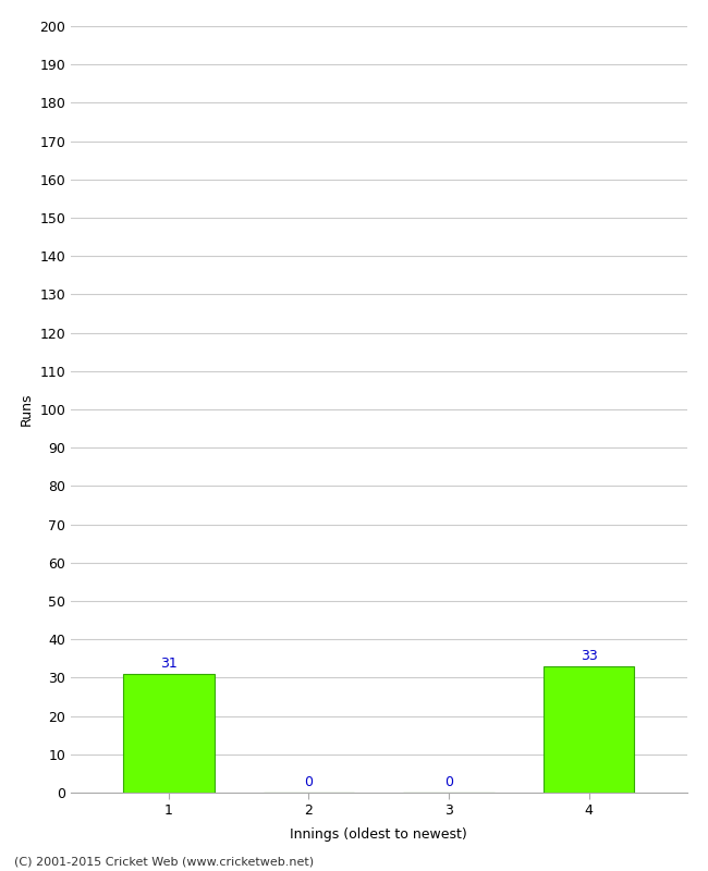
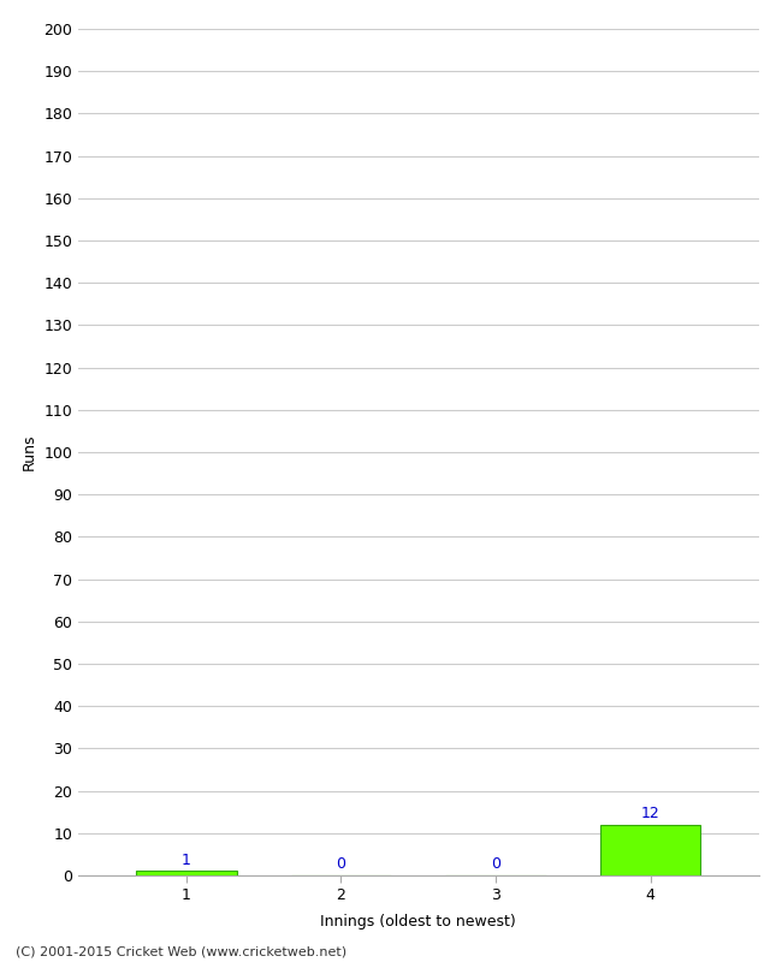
1: 31 -> 1
4: 33 -> 12
